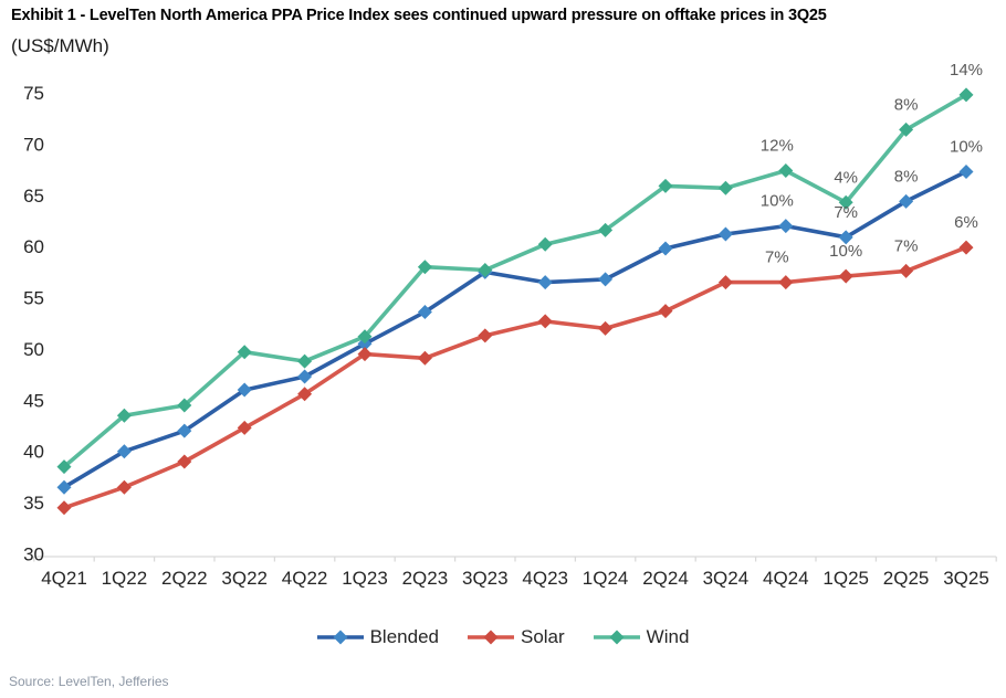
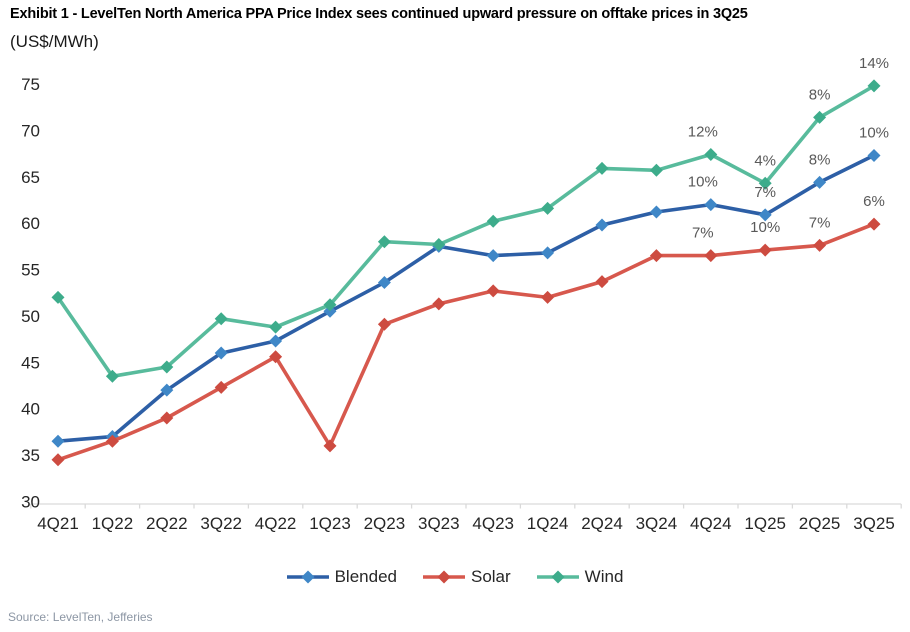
Wind/4Q21: 38 -> 52
Blended/1Q22: 40 -> 37
Solar/1Q23: 50 -> 36
